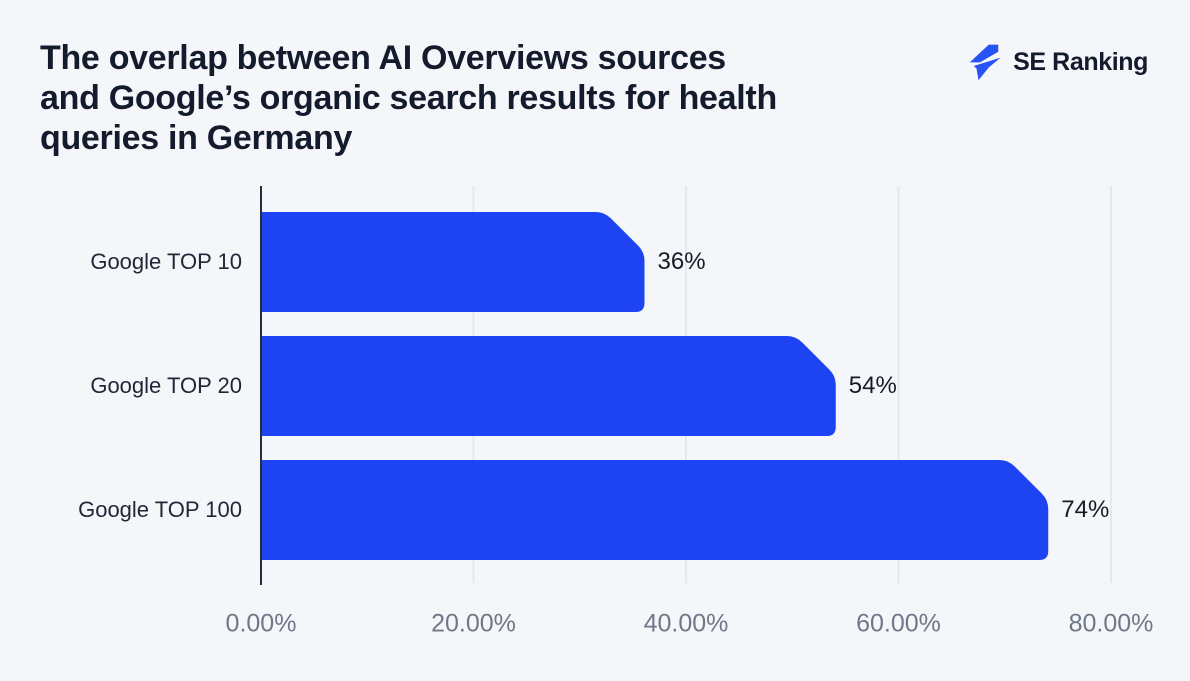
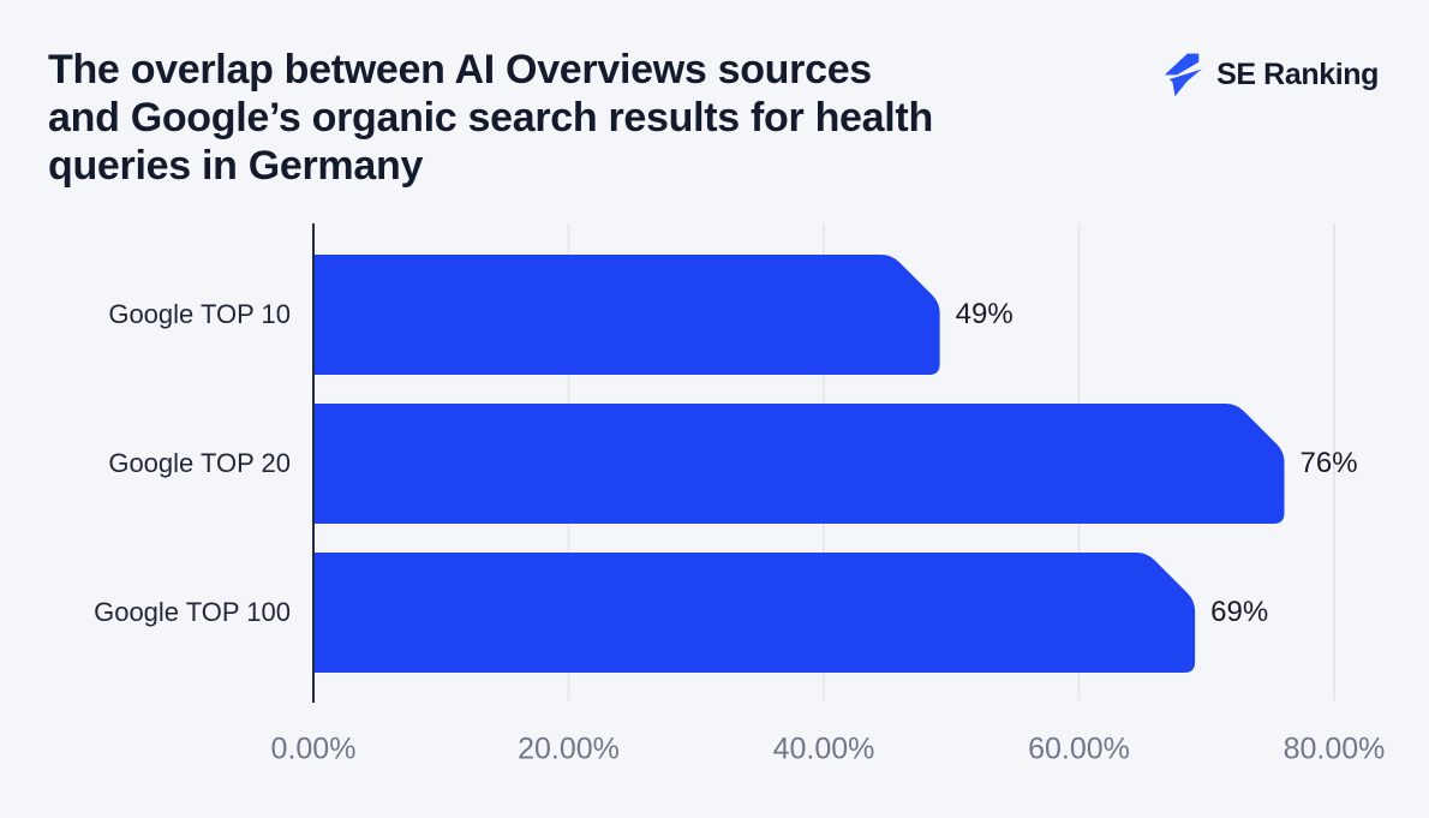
Google TOP 10: 36% -> 49%
Google TOP 20: 54% -> 76%
Google TOP 100: 74% -> 69%
